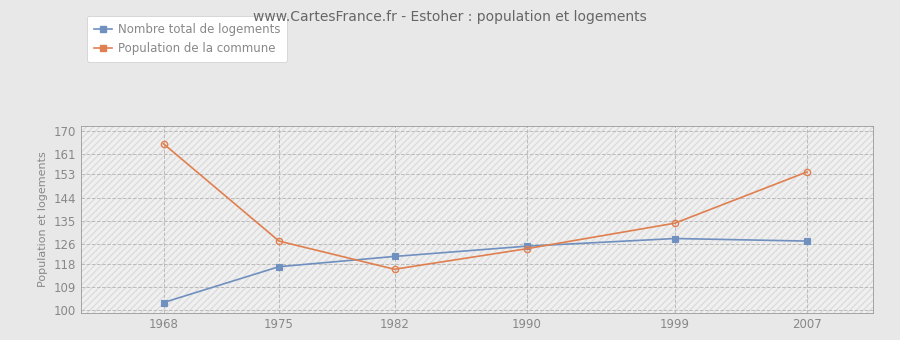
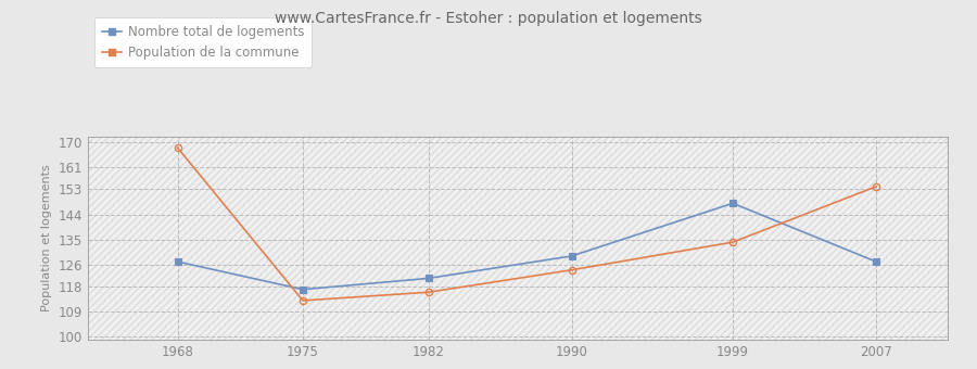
Nombre total de logements/1968: 103 -> 127
Population de la commune/1968: 165 -> 168
Population de la commune/1975: 127 -> 113
Nombre total de logements/1990: 125 -> 129
Nombre total de logements/1999: 128 -> 148
